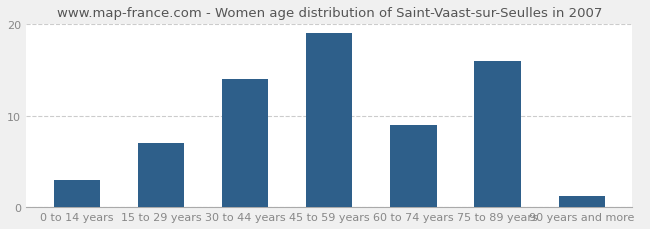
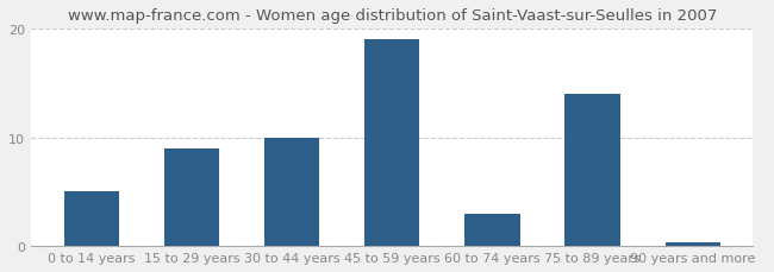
0 to 14 years: 3.0 -> 5.0
15 to 29 years: 7.0 -> 9.0
30 to 44 years: 14.0 -> 10.0
60 to 74 years: 9.0 -> 3.0
75 to 89 years: 16.0 -> 14.0
90 years and more: 1.2 -> 0.3
